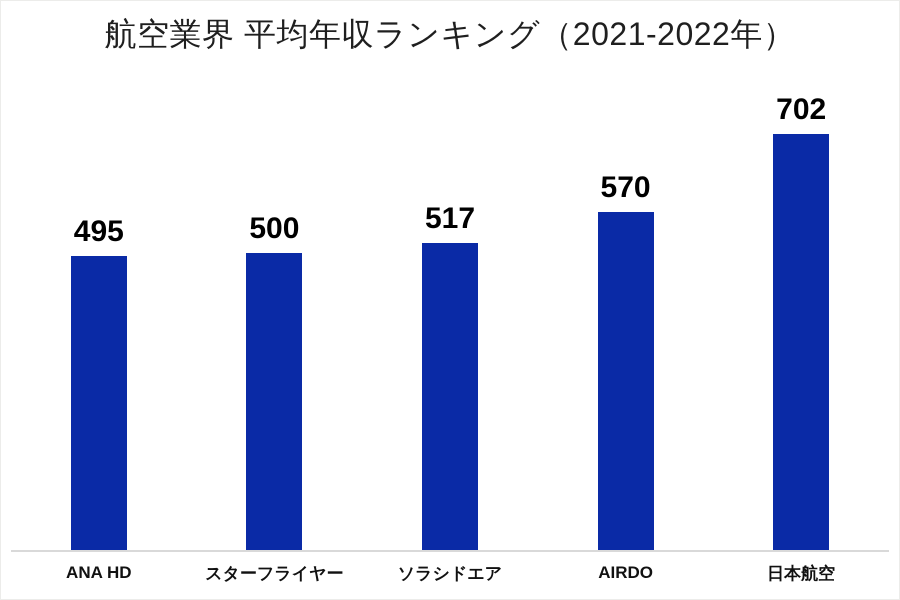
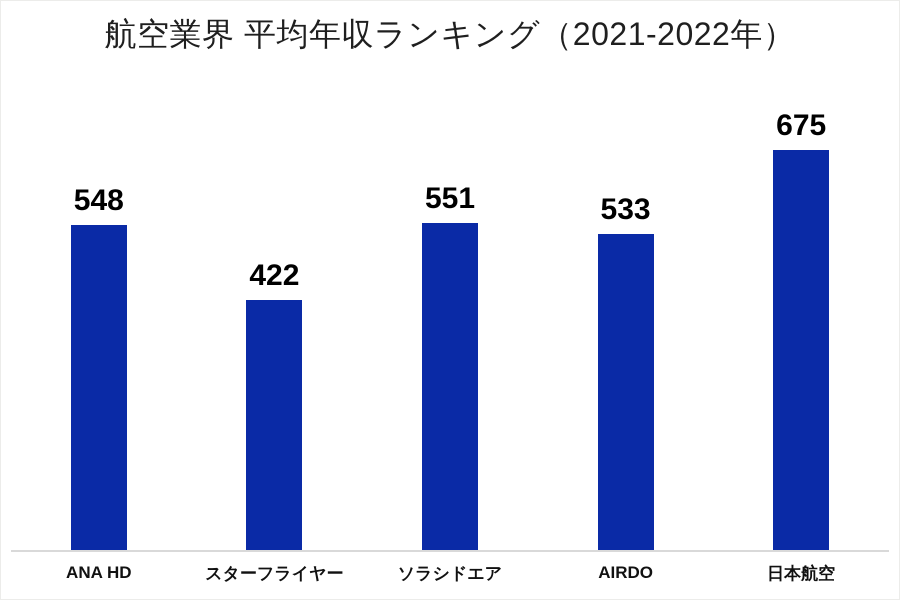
ANA HD: 495 -> 548
スターフライヤー: 500 -> 422
ソラシドエア: 517 -> 551
AIRDO: 570 -> 533
日本航空: 702 -> 675
